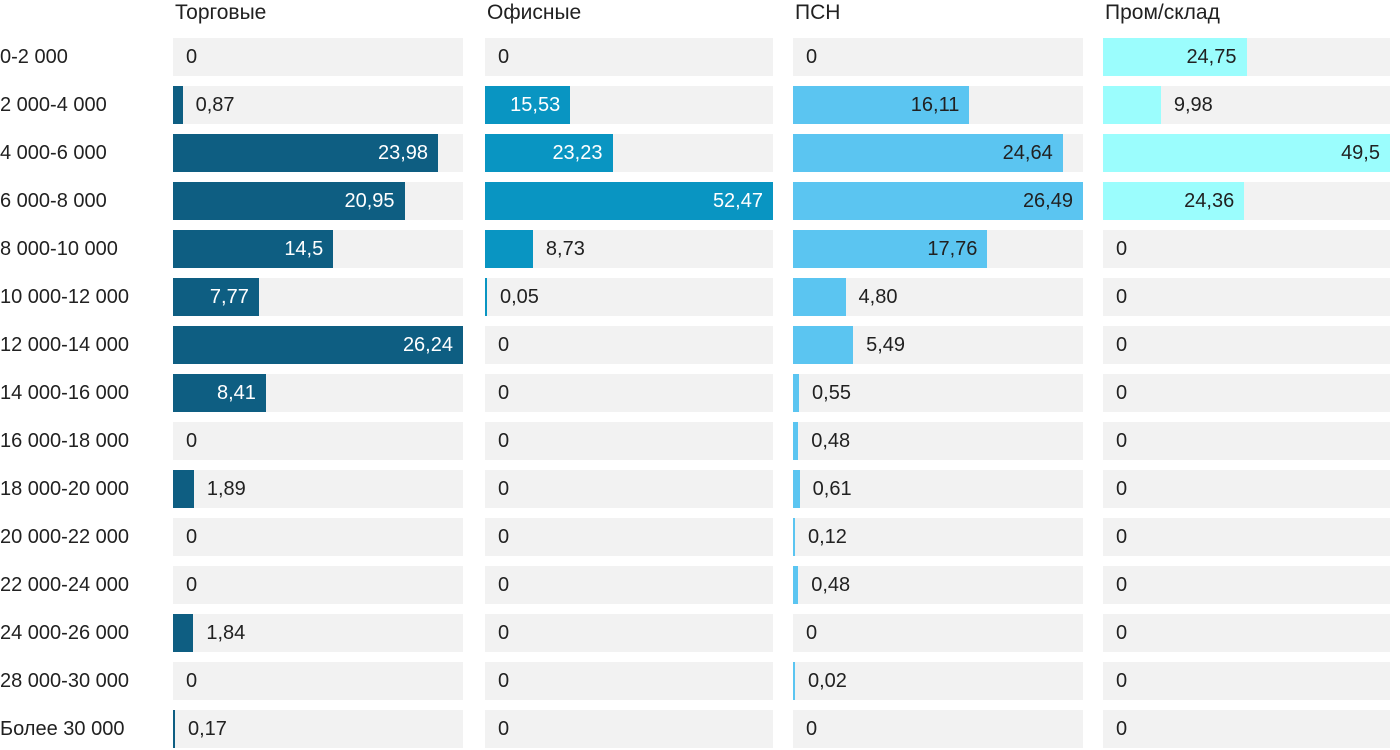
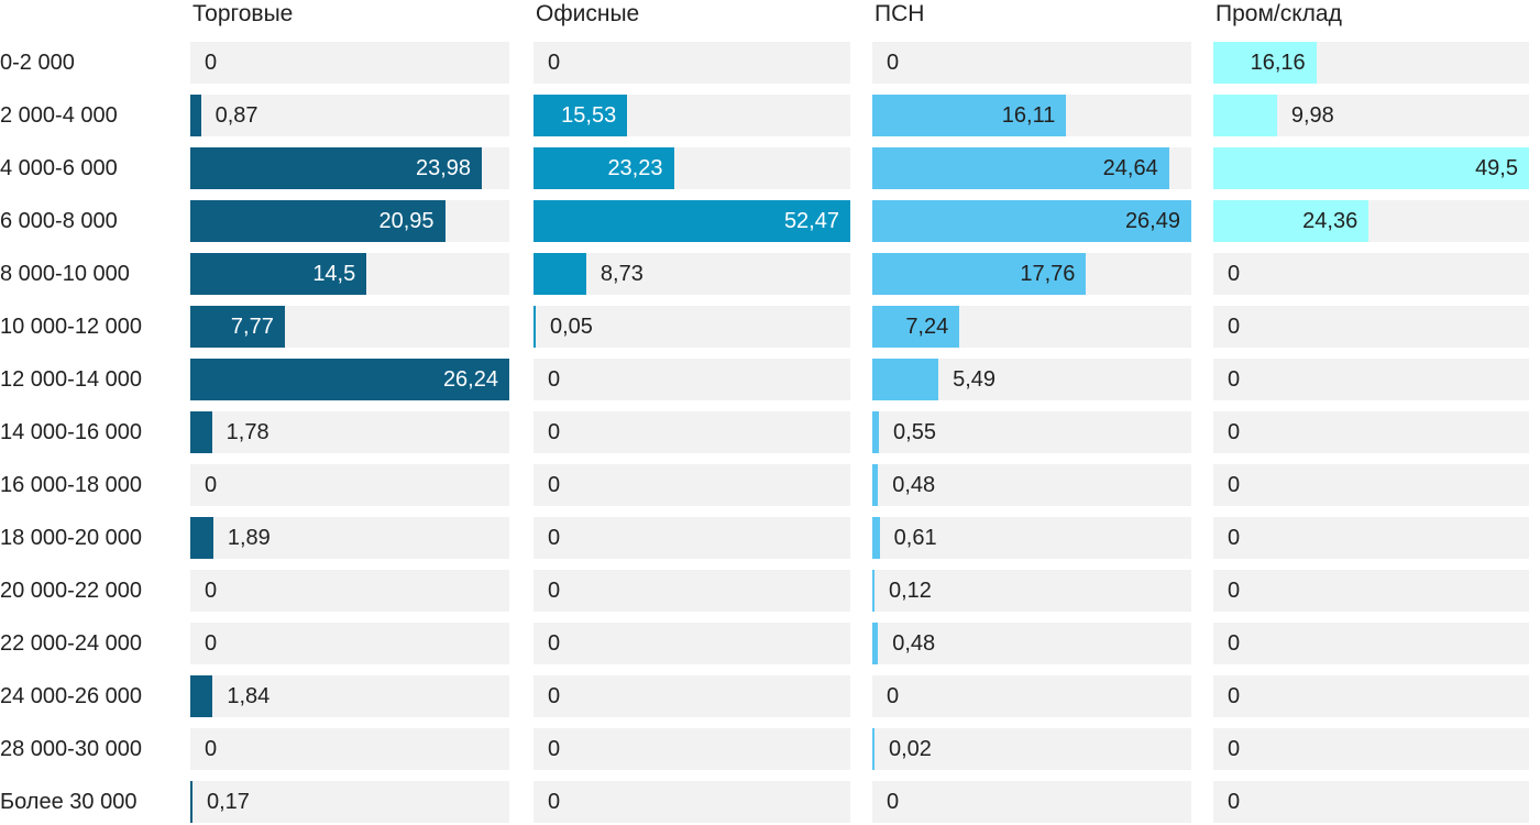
Пром/склад/0-2 000: 24,75 -> 16,16
ПСН/10 000-12 000: 4,80 -> 7,24
Торговые/14 000-16 000: 8,41 -> 1,78
